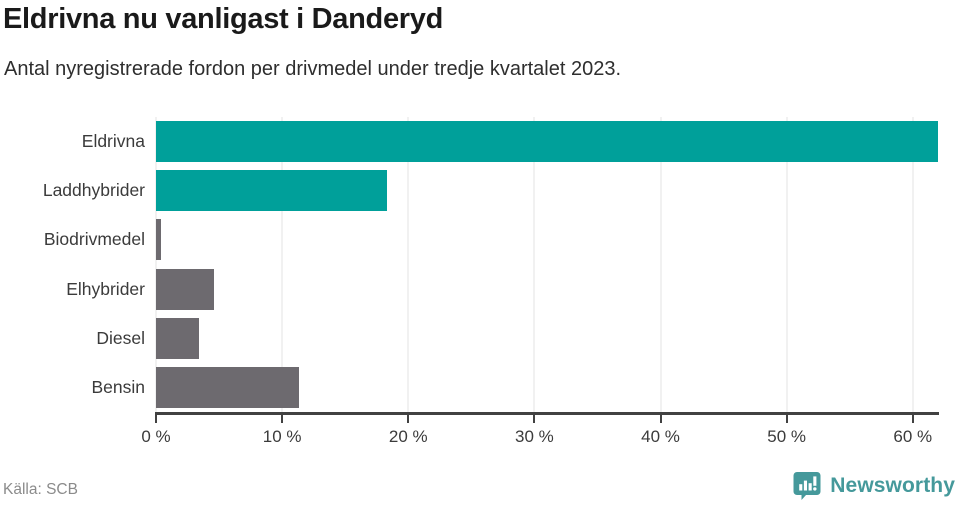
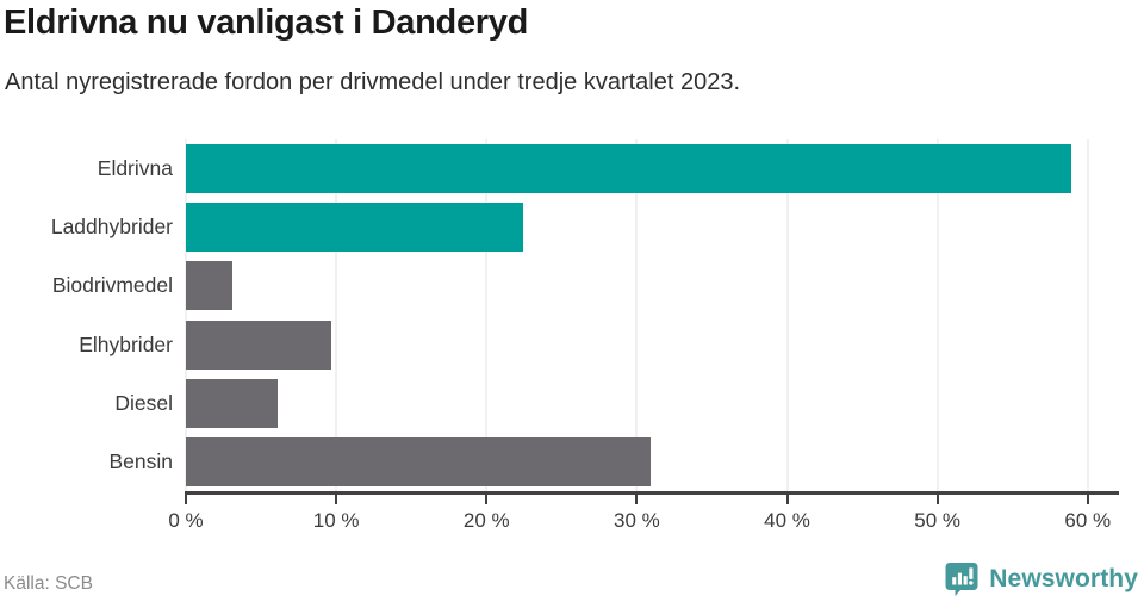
Eldrivna: 62.0% -> 58.9%
Laddhybrider: 18.3% -> 22.4%
Biodrivmedel: 0.4% -> 3.1%
Elhybrider: 4.6% -> 9.7%
Diesel: 3.4% -> 6.1%
Bensin: 11.3% -> 30.9%
